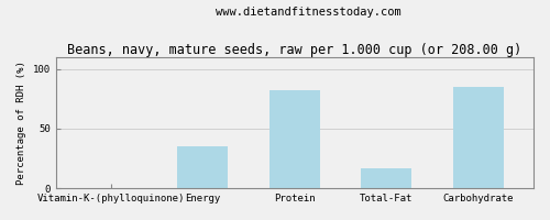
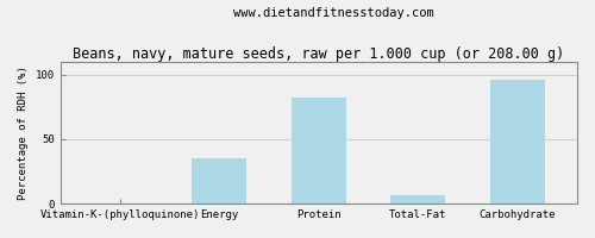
Total-Fat: 17 -> 7
Carbohydrate: 85 -> 96
